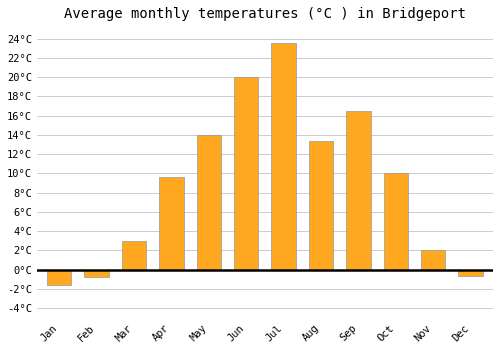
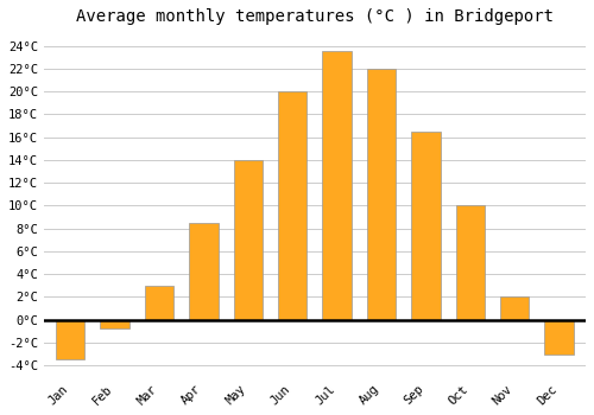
Jan: -1.6°C -> -3.5°C
Apr: 9.6°C -> 8.5°C
Aug: 13.4°C -> 22.0°C
Dec: -0.6°C -> -3.0°C
